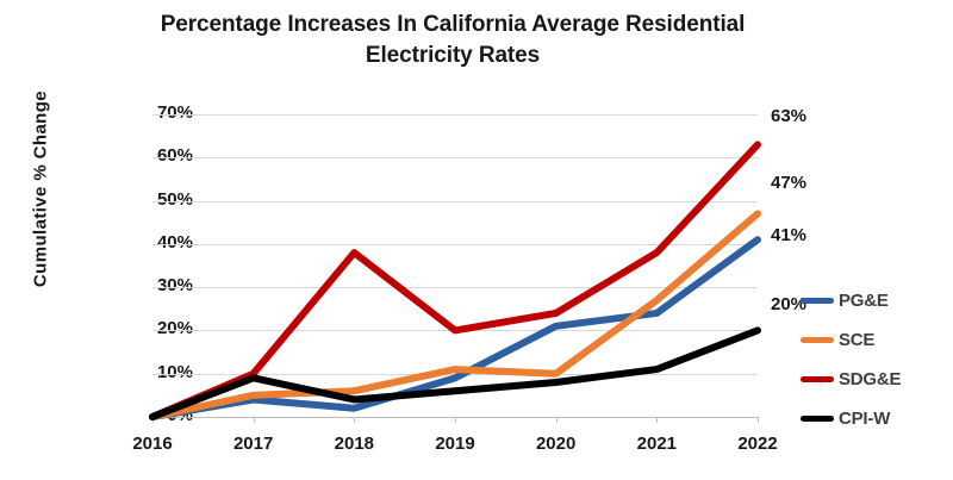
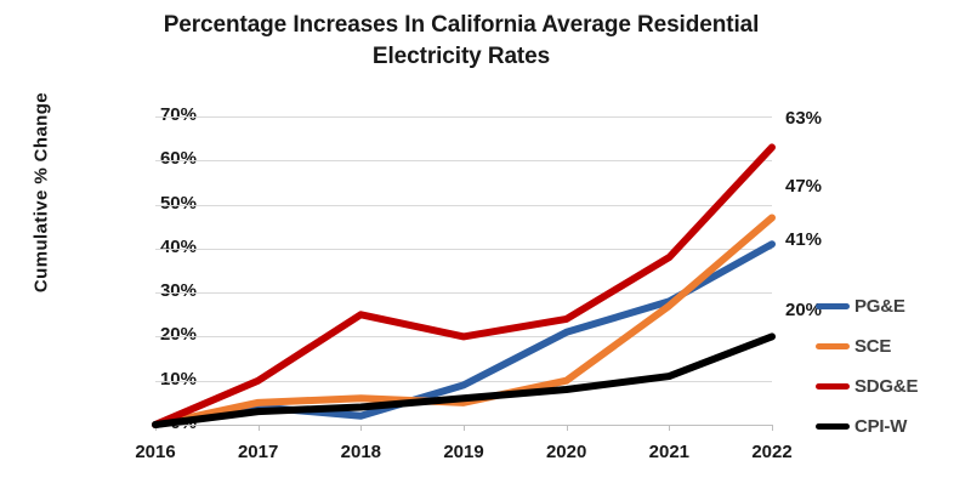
CPI-W/2017: 9% -> 3%
SDG&E/2018: 38% -> 25%
SCE/2019: 11% -> 5%
PG&E/2021: 24% -> 28%
